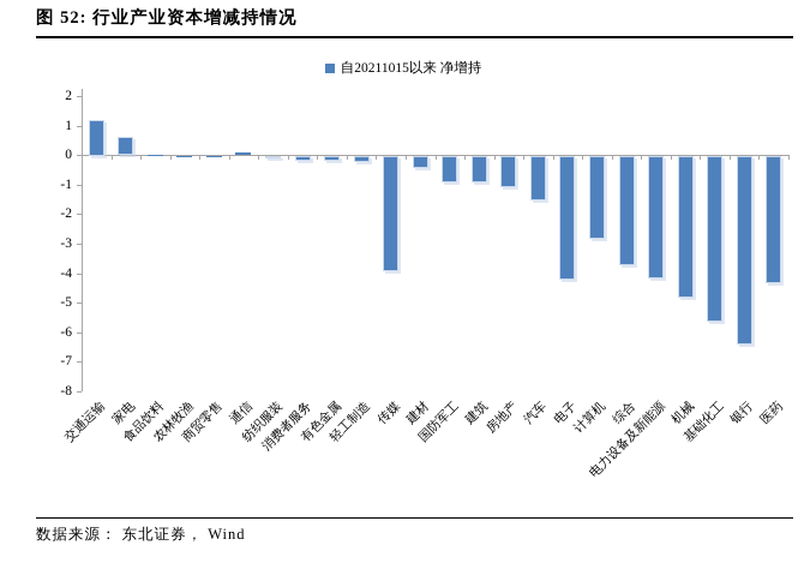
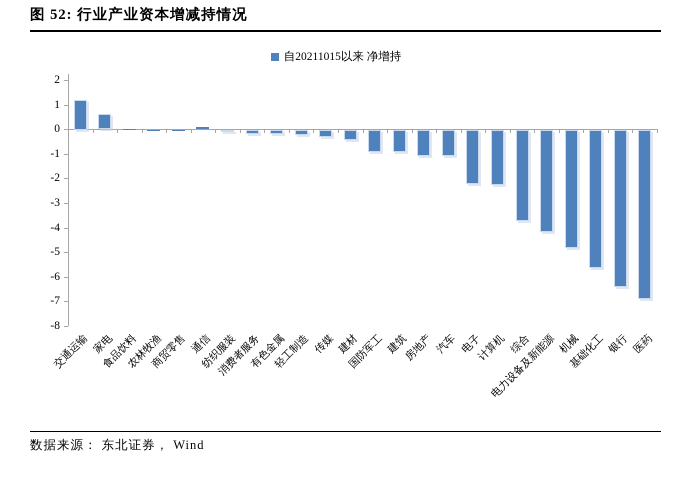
传媒: -3.9 -> -0.3
汽车: -1.5 -> -1.1
电子: -4.2 -> -2.2
计算机: -2.8 -> -2.2
医药: -4.3 -> -6.8
